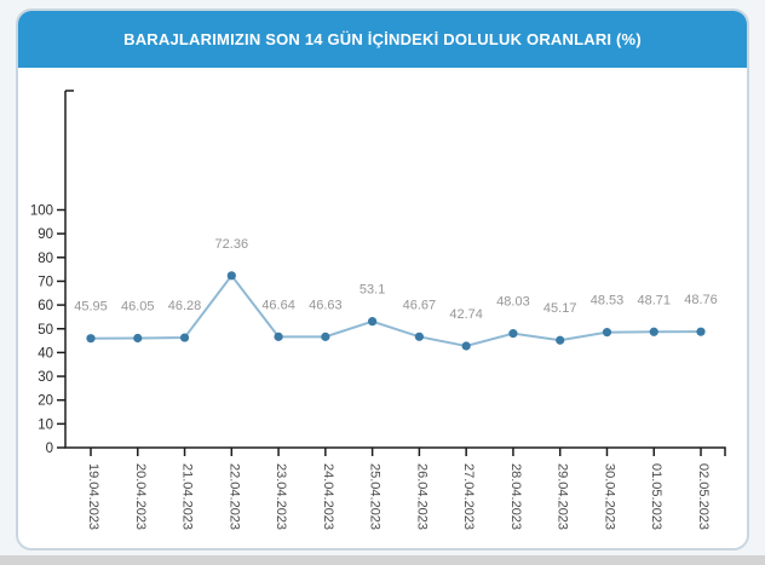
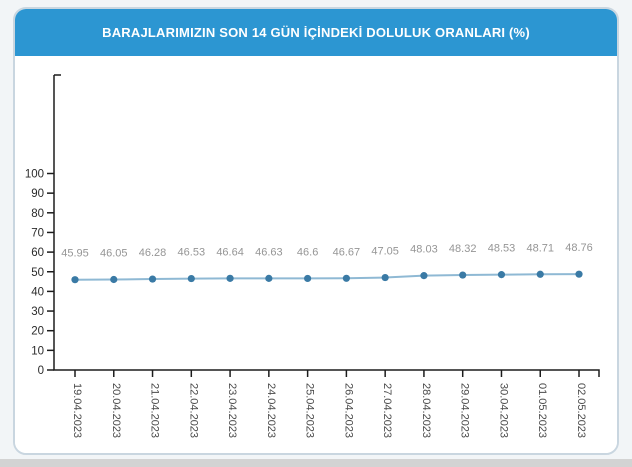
22.04.2023: 72.36 -> 46.53
25.04.2023: 53.1 -> 46.6
27.04.2023: 42.74 -> 47.05
29.04.2023: 45.17 -> 48.32
